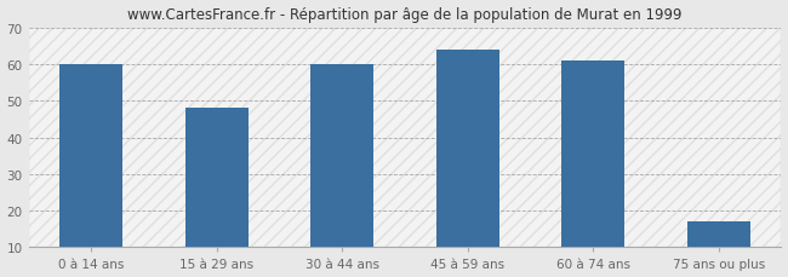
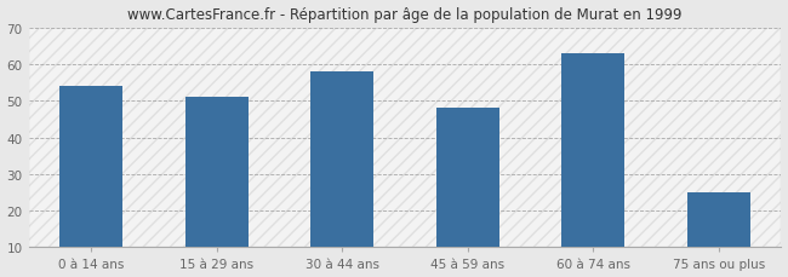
0 à 14 ans: 60 -> 54
15 à 29 ans: 48 -> 51
30 à 44 ans: 60 -> 58
45 à 59 ans: 64 -> 48
60 à 74 ans: 61 -> 63
75 ans ou plus: 17 -> 25
